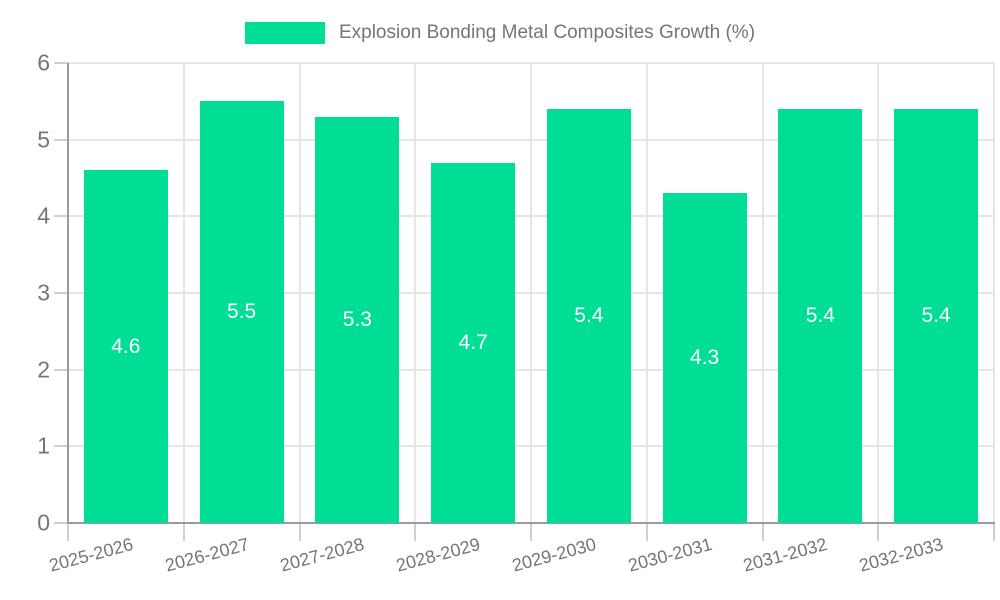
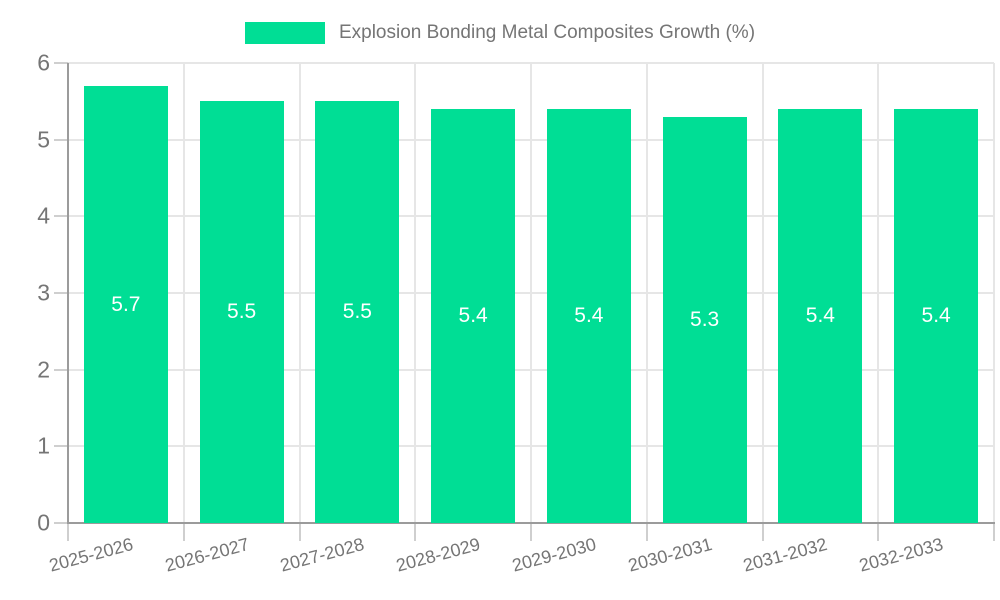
2025-2026: 4.6 -> 5.7
2027-2028: 5.3 -> 5.5
2028-2029: 4.7 -> 5.4
2030-2031: 4.3 -> 5.3
